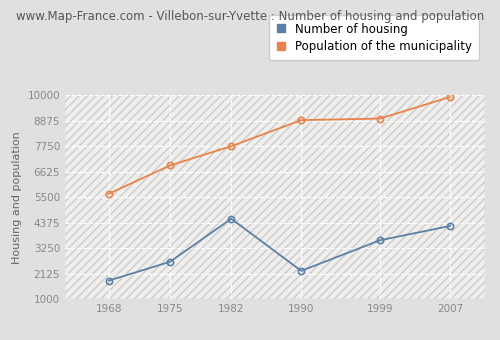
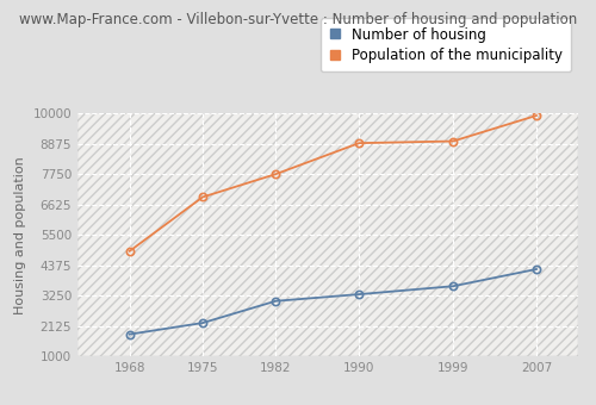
Population of the municipality/1968: 5650 -> 4900
Number of housing/1975: 2650 -> 2240
Number of housing/1982: 4550 -> 3050
Number of housing/1990: 2250 -> 3300
